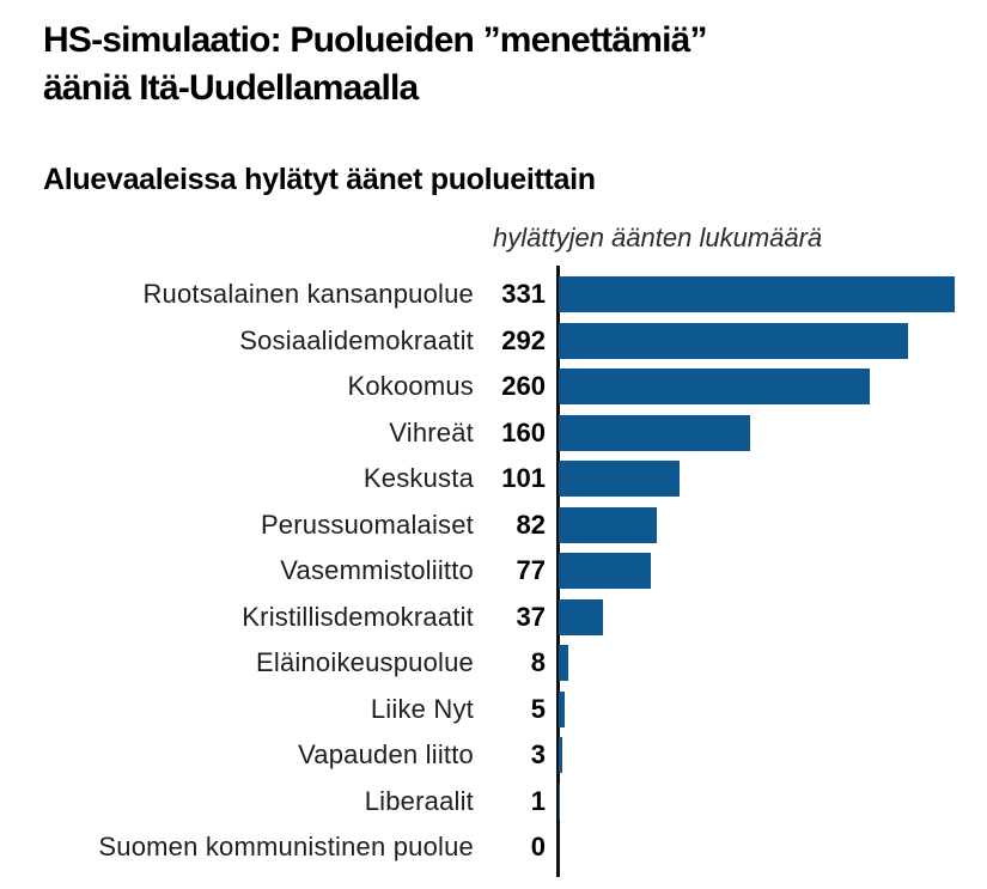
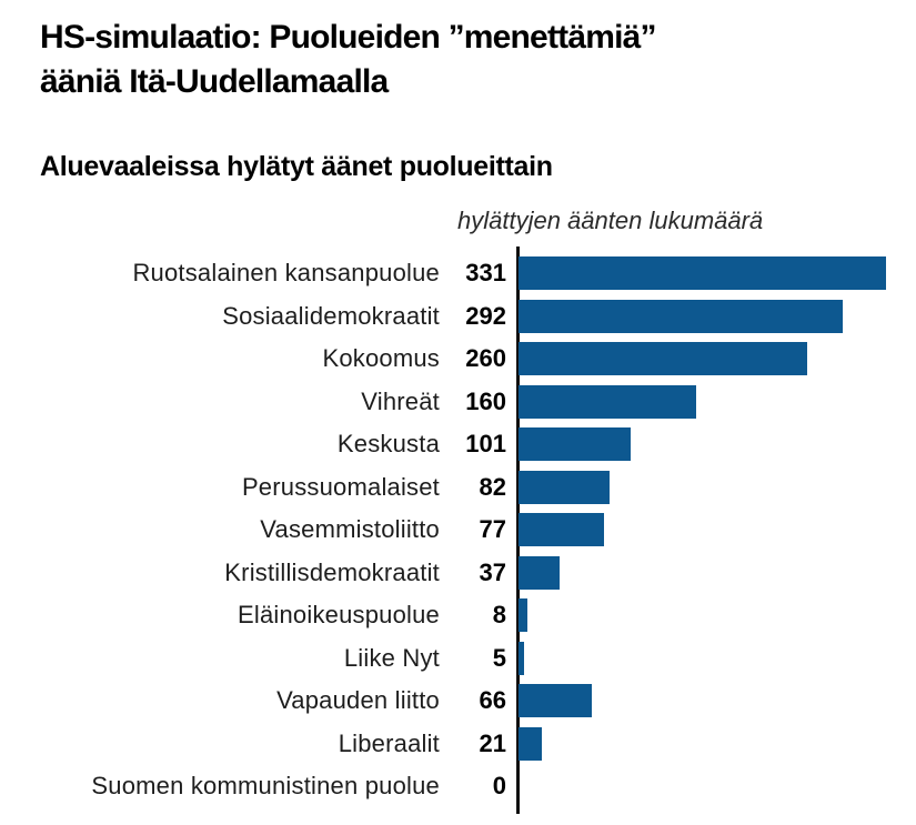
Vapauden liitto: 3 -> 66
Liberaalit: 1 -> 21
